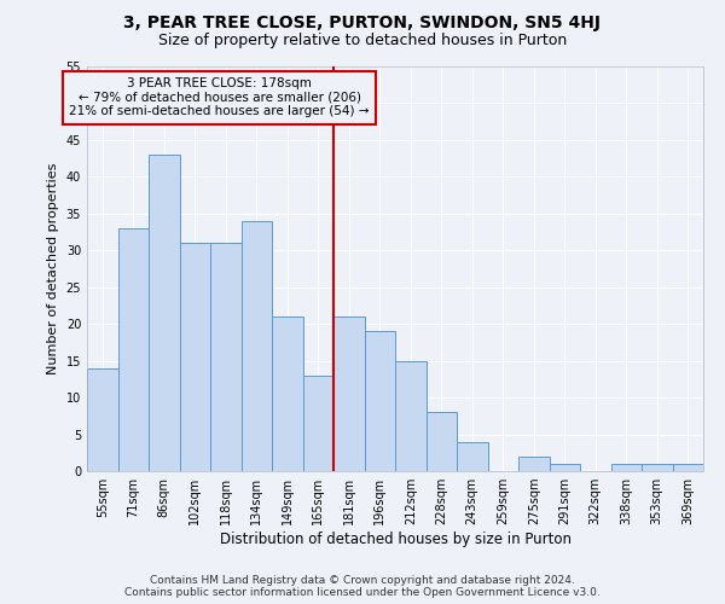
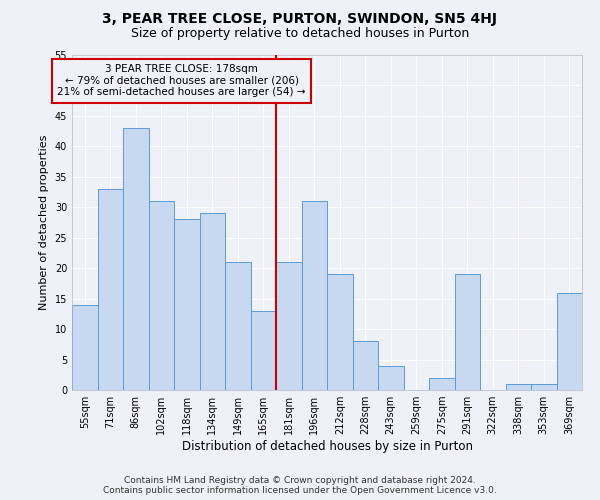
118sqm: 31 -> 28
134sqm: 34 -> 29
196sqm: 19 -> 31
212sqm: 15 -> 19
291sqm: 1 -> 19
369sqm: 1 -> 16
